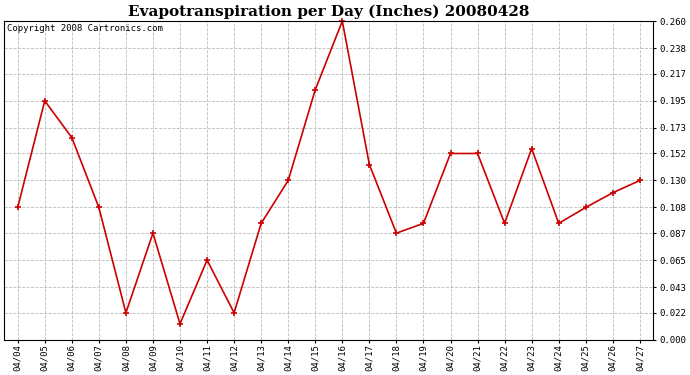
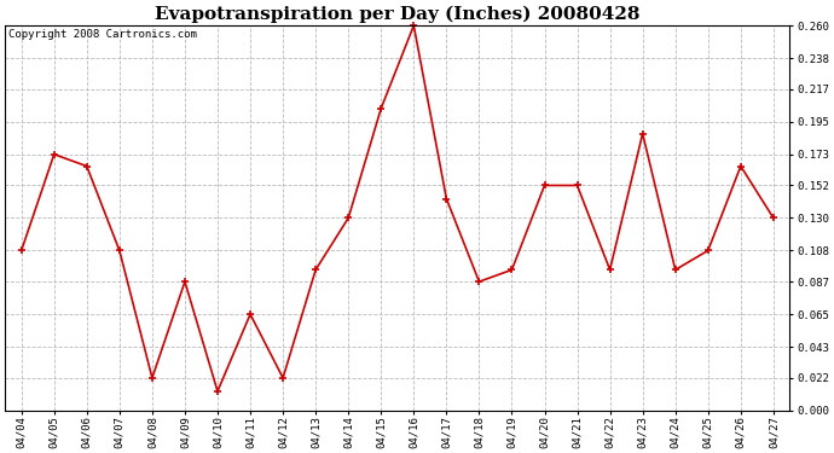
04/05: 0.195 -> 0.173
04/23: 0.156 -> 0.187
04/26: 0.120 -> 0.165
